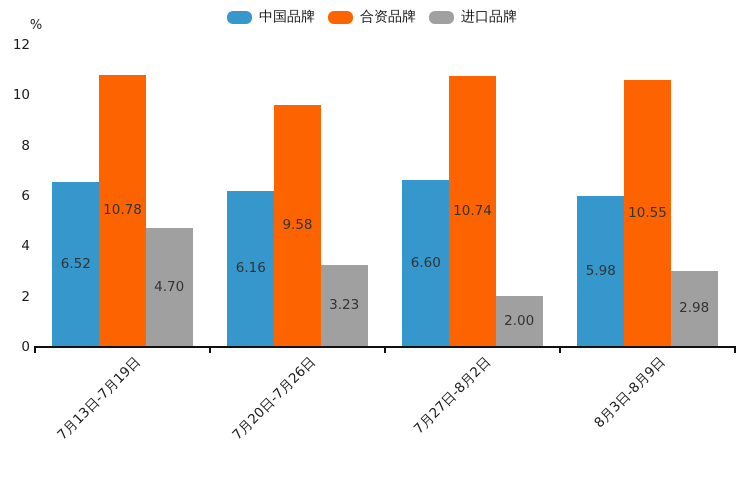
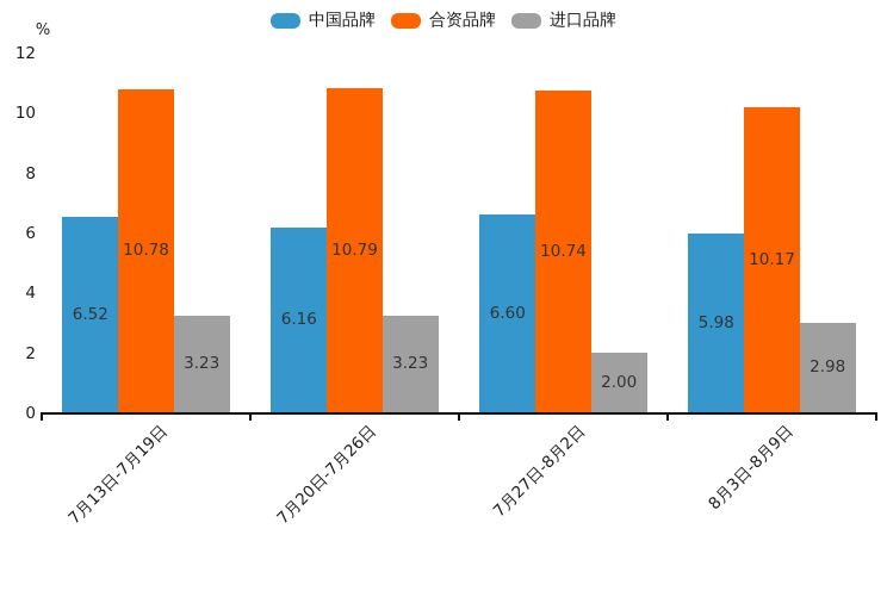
进口品牌/7月13日-7月19日: 4.70 -> 3.23
合资品牌/7月20日-7月26日: 9.58 -> 10.79
合资品牌/8月3日-8月9日: 10.55 -> 10.17
